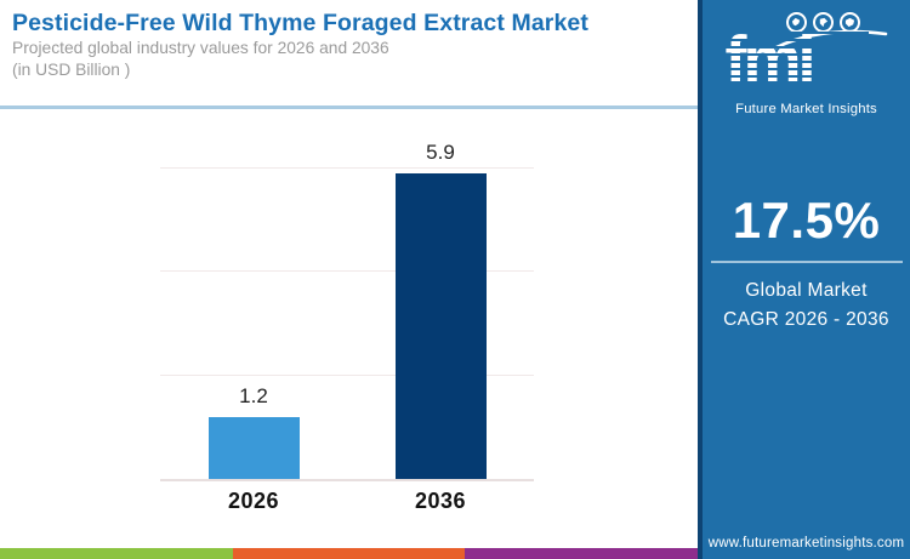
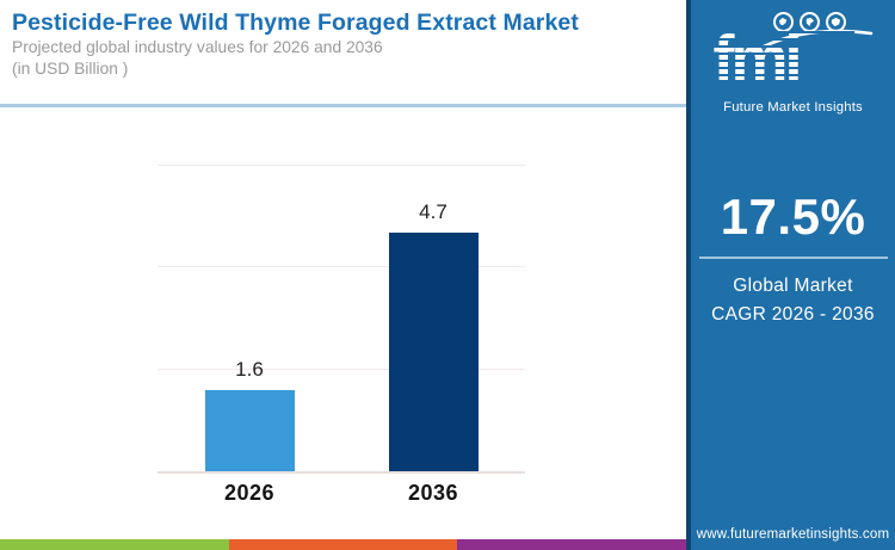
2026: 1.2 -> 1.6
2036: 5.9 -> 4.7
